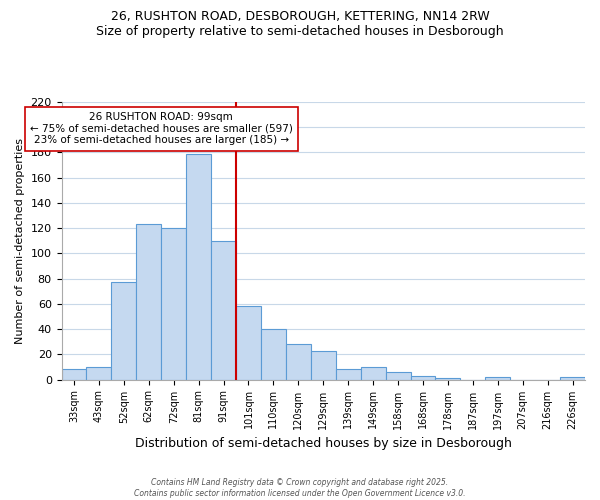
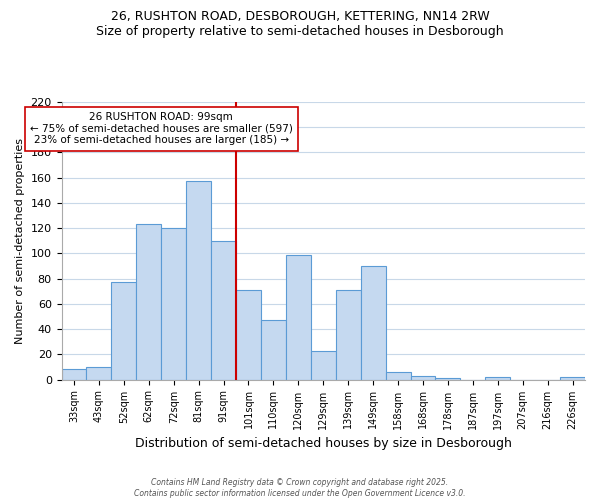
81sqm: 179 -> 157
101sqm: 58 -> 71
110sqm: 40 -> 47
120sqm: 28 -> 99
139sqm: 8 -> 71
149sqm: 10 -> 90
